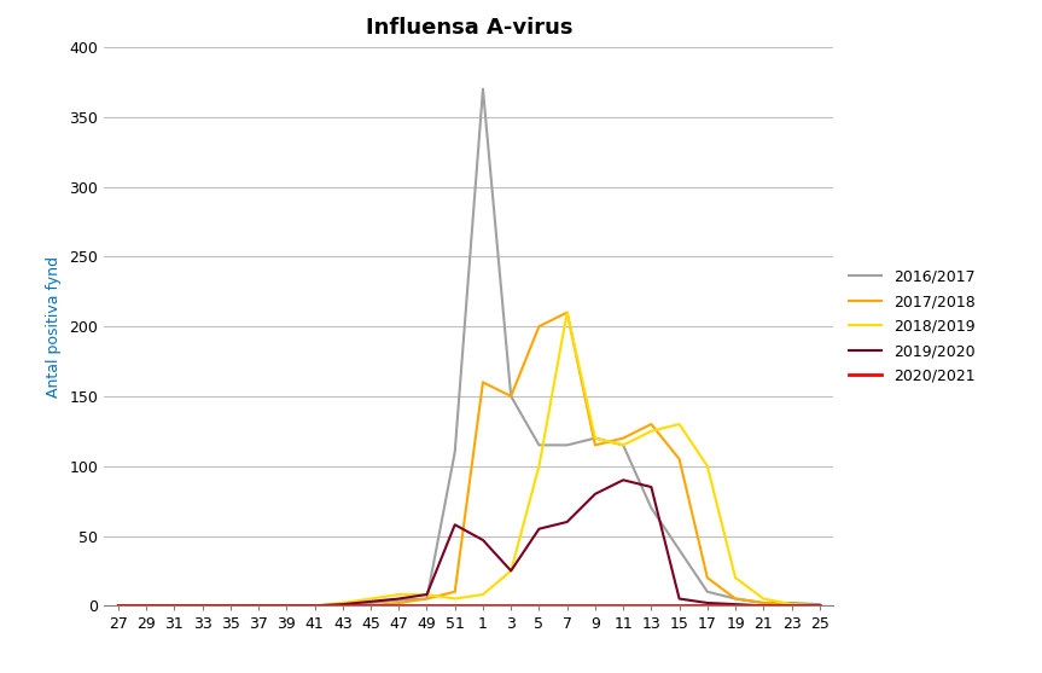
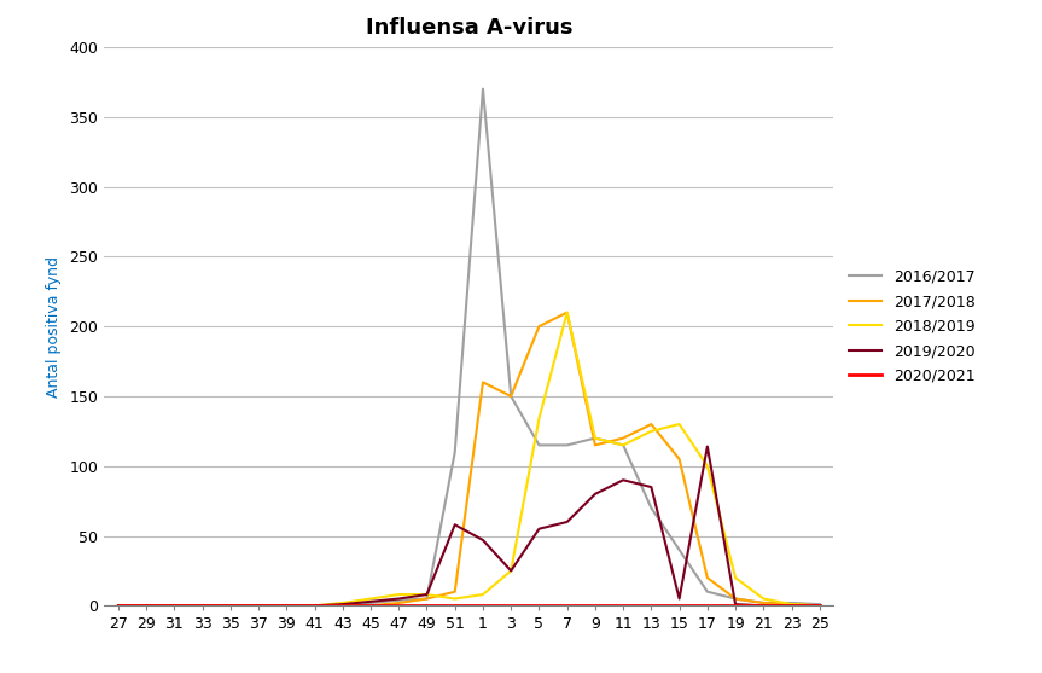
2018/2019/5: 100 -> 134
2019/2020/17: 2 -> 114
